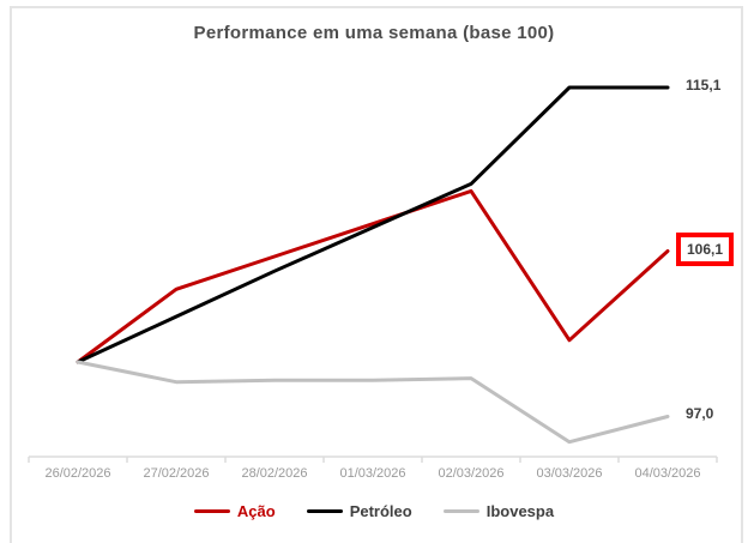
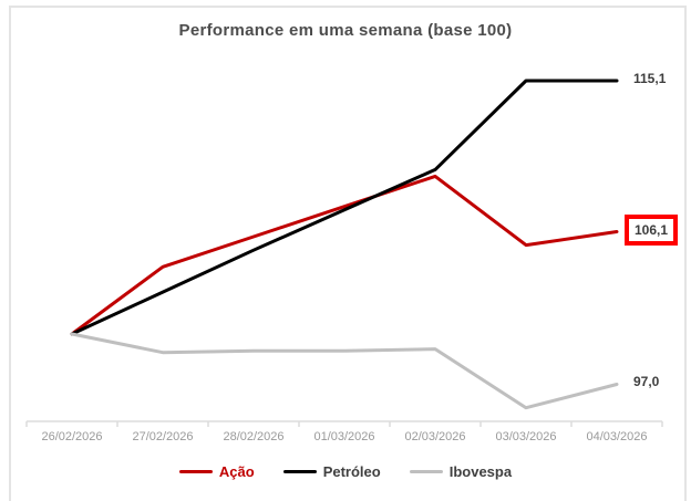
Ação/03/03/2026: 101,2 -> 105,3
